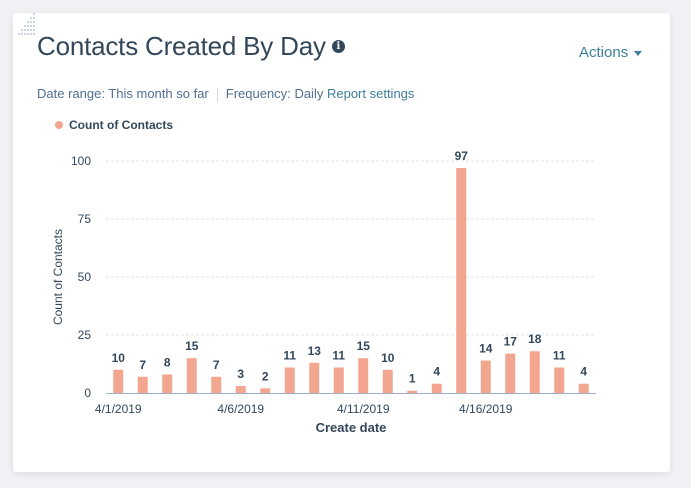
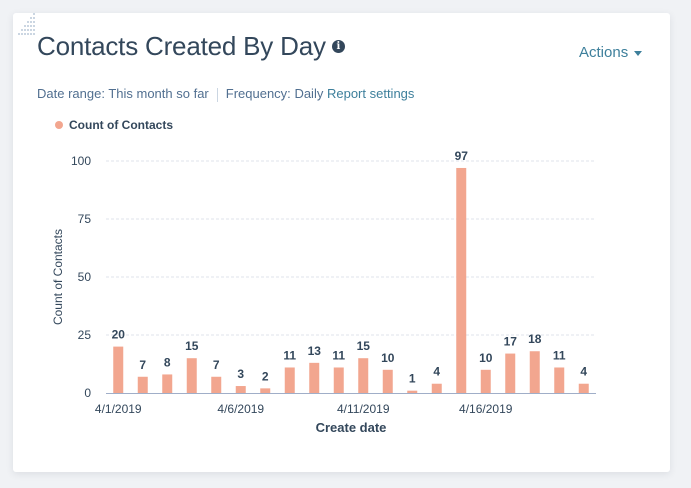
4/1/2019: 10 -> 20
4/16/2019: 14 -> 10
